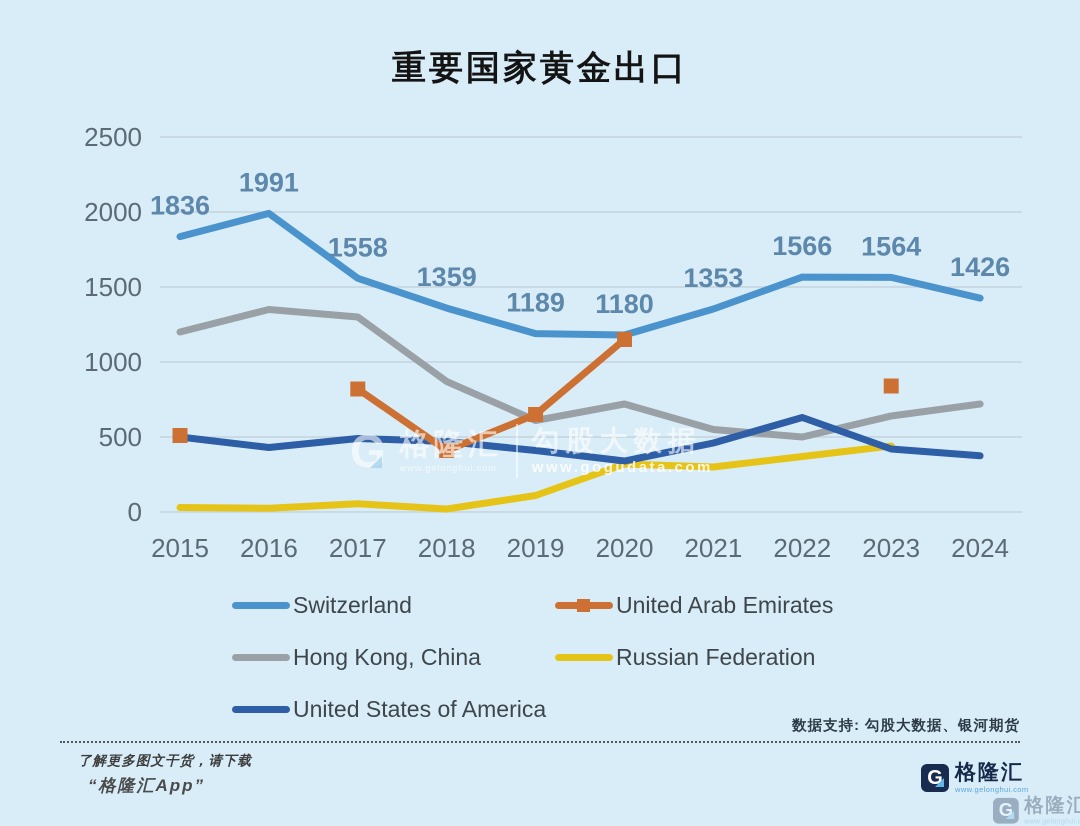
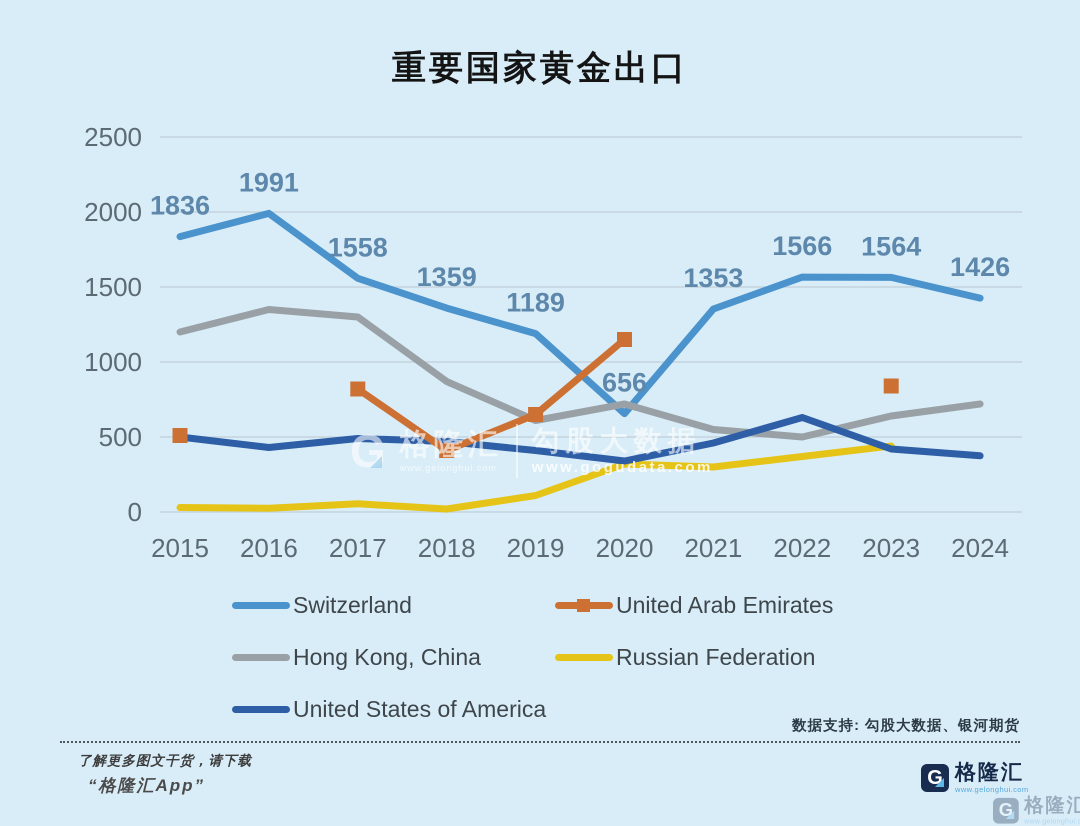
Switzerland/2020: 1180 -> 656
